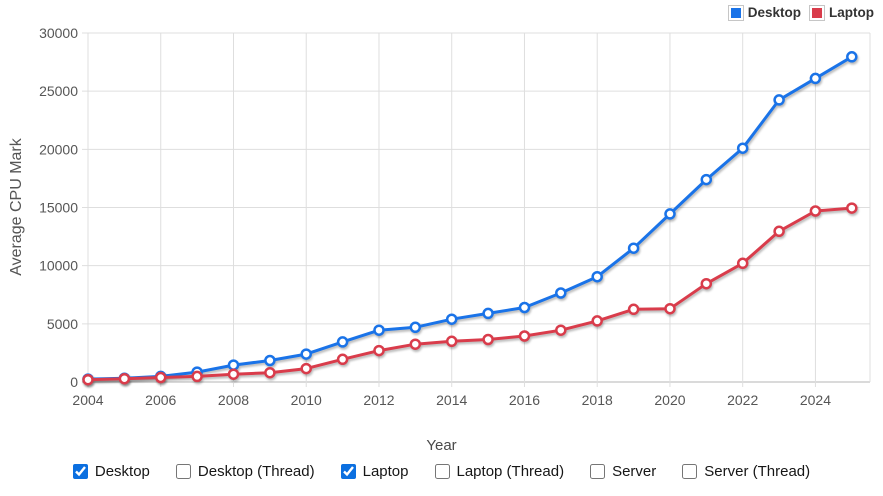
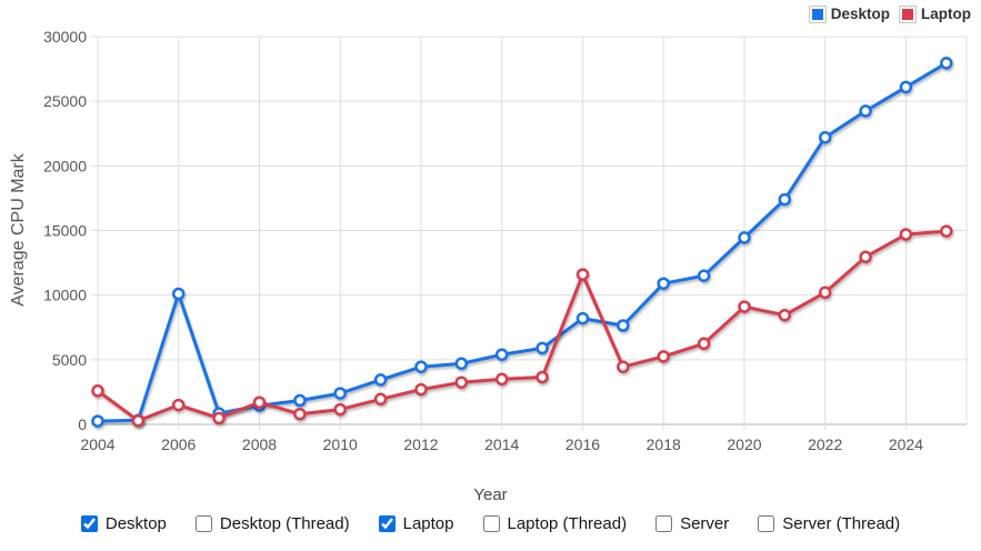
Laptop/2004: 200 -> 2600
Desktop/2006: 500 -> 10100
Laptop/2006: 400 -> 1500
Laptop/2008: 700 -> 1700
Desktop/2016: 6400 -> 8200
Laptop/2016: 4000 -> 11600
Desktop/2018: 9000 -> 10900
Laptop/2020: 6300 -> 9100
Desktop/2022: 20100 -> 22200
